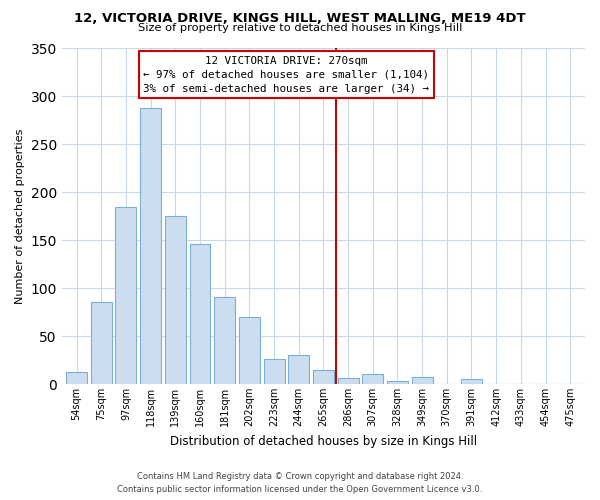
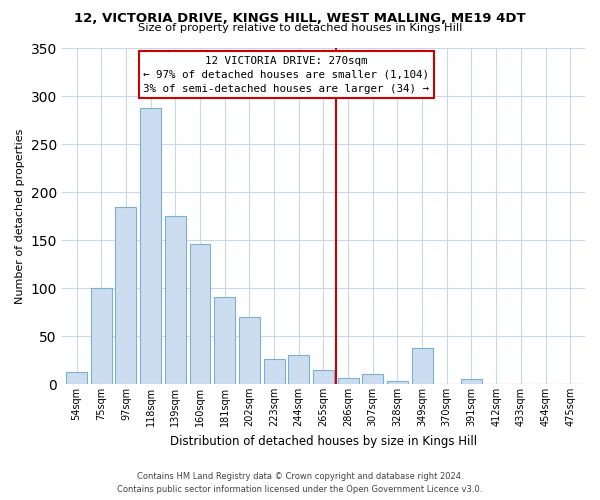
75sqm: 85 -> 100
349sqm: 7 -> 38
